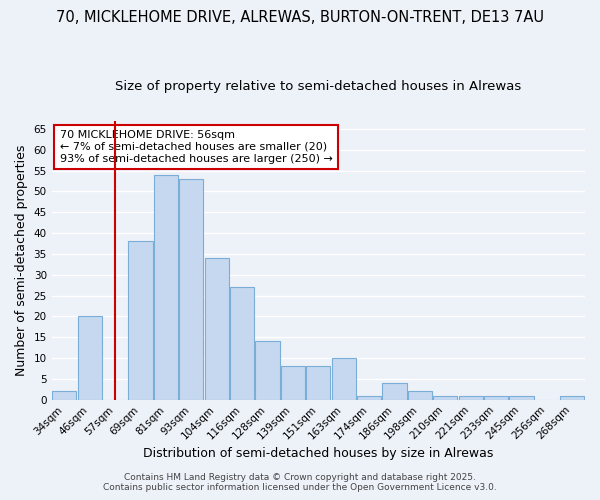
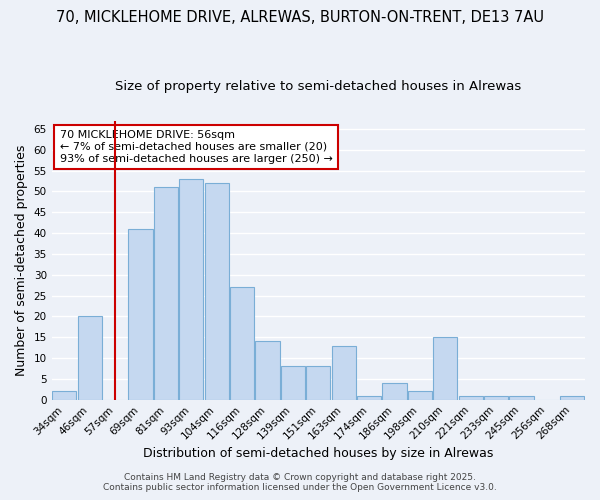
69sqm: 38 -> 41
81sqm: 54 -> 51
104sqm: 34 -> 52
163sqm: 10 -> 13
210sqm: 1 -> 15
